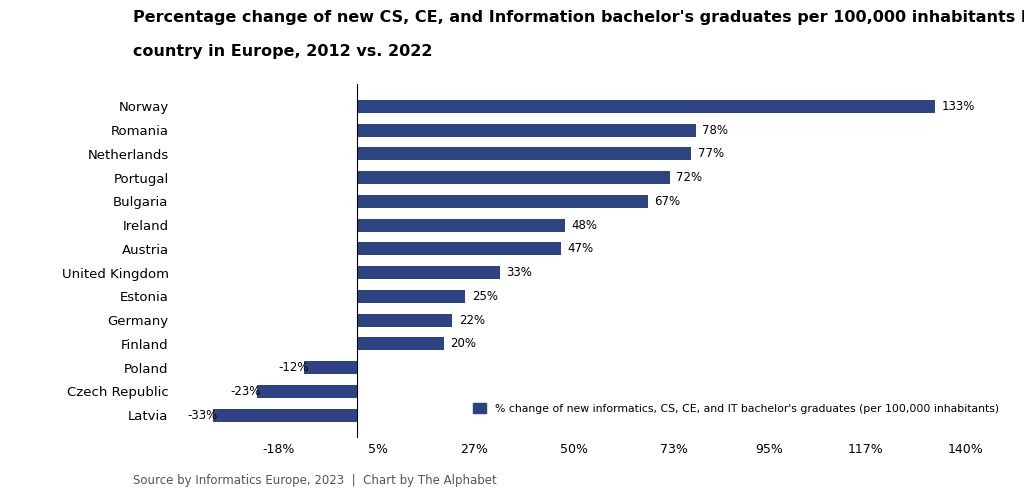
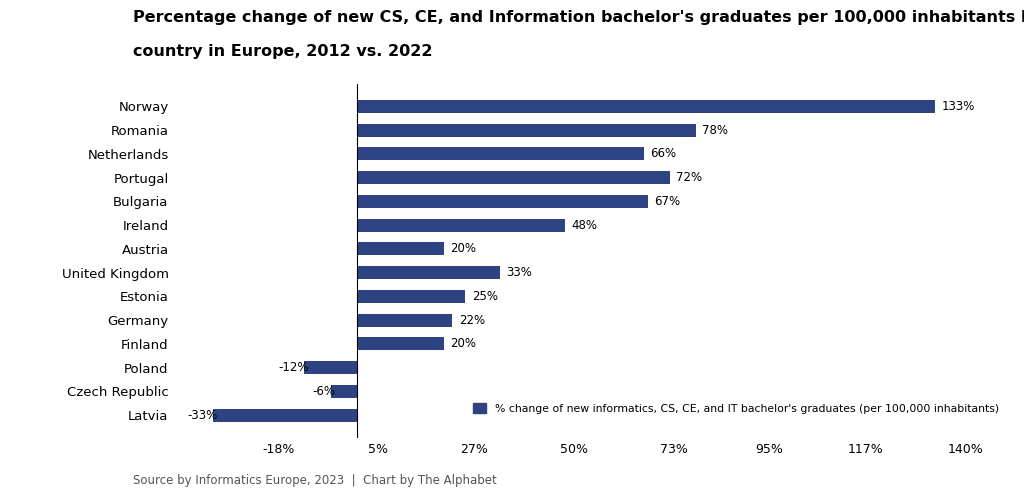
Netherlands: 77% -> 66%
Austria: 47% -> 20%
Czech Republic: -23% -> -6%
